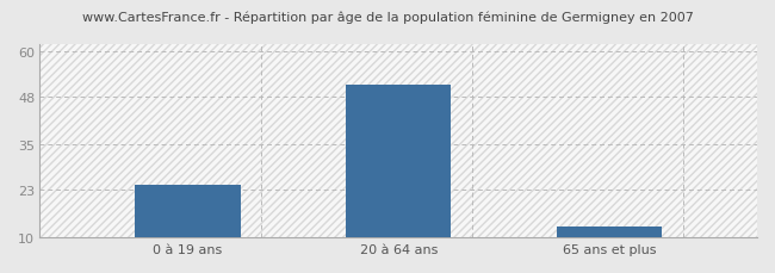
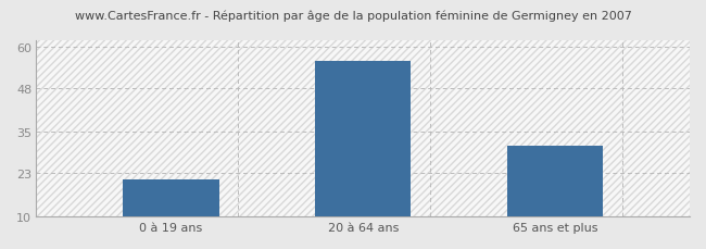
0 à 19 ans: 24 -> 21
20 à 64 ans: 51 -> 56
65 ans et plus: 13 -> 31
